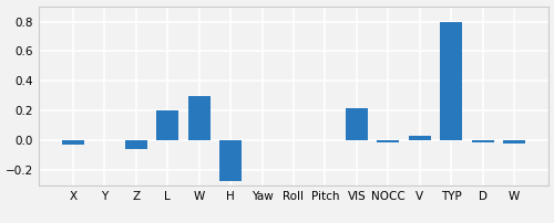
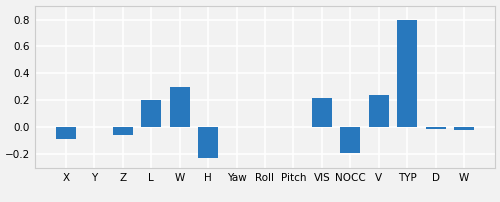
X: -0.03 -> -0.09
H: -0.27 -> -0.23
NOCC: -0.01 -> -0.19
V: 0.03 -> 0.24
